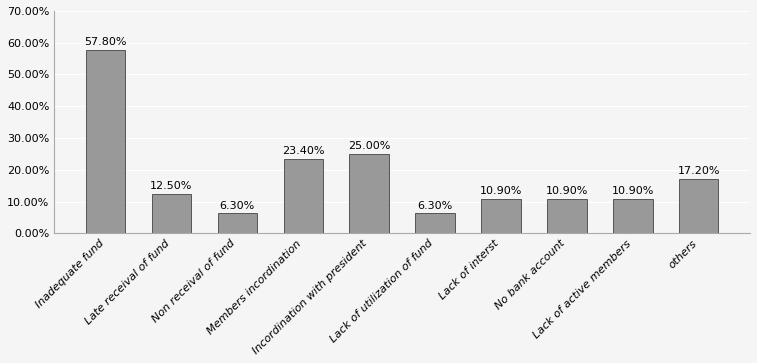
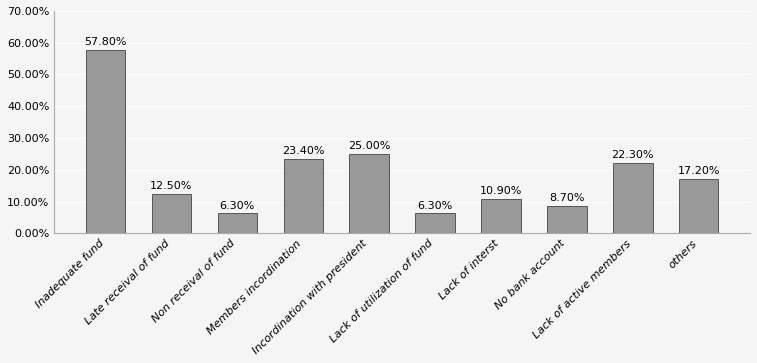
No bank account: 10.90% -> 8.70%
Lack of active members: 10.90% -> 22.30%
